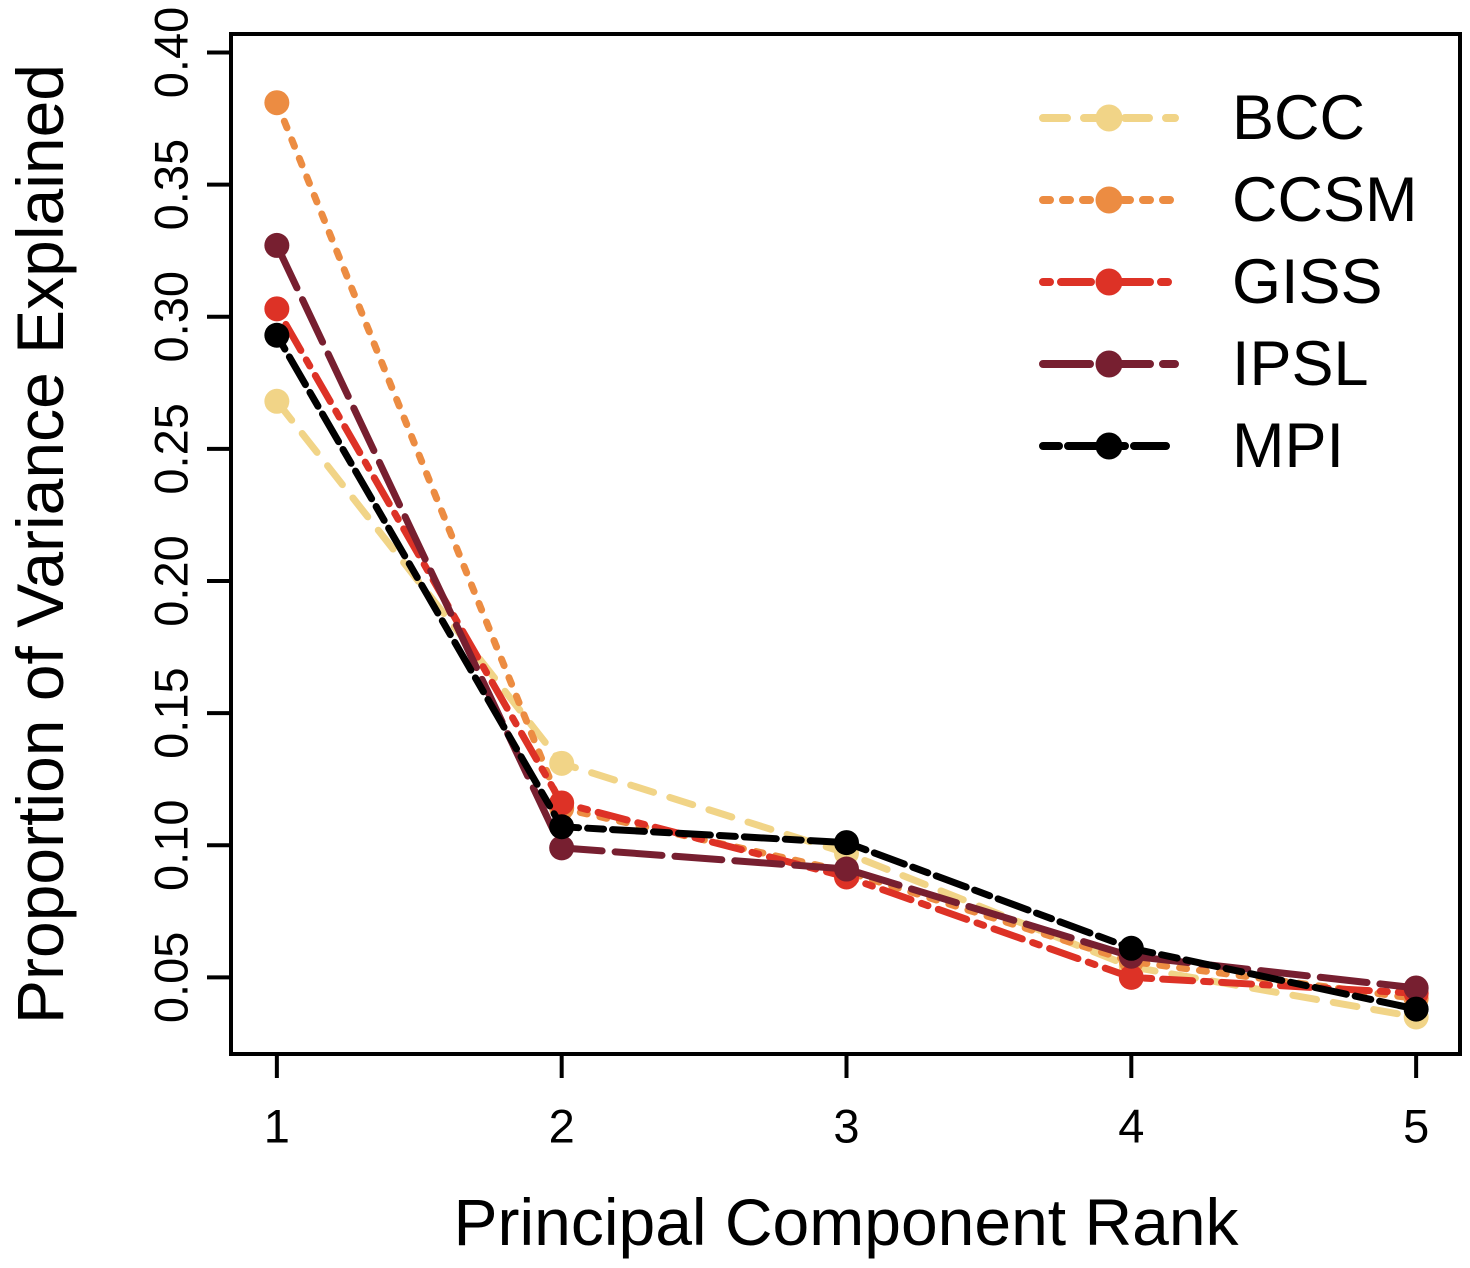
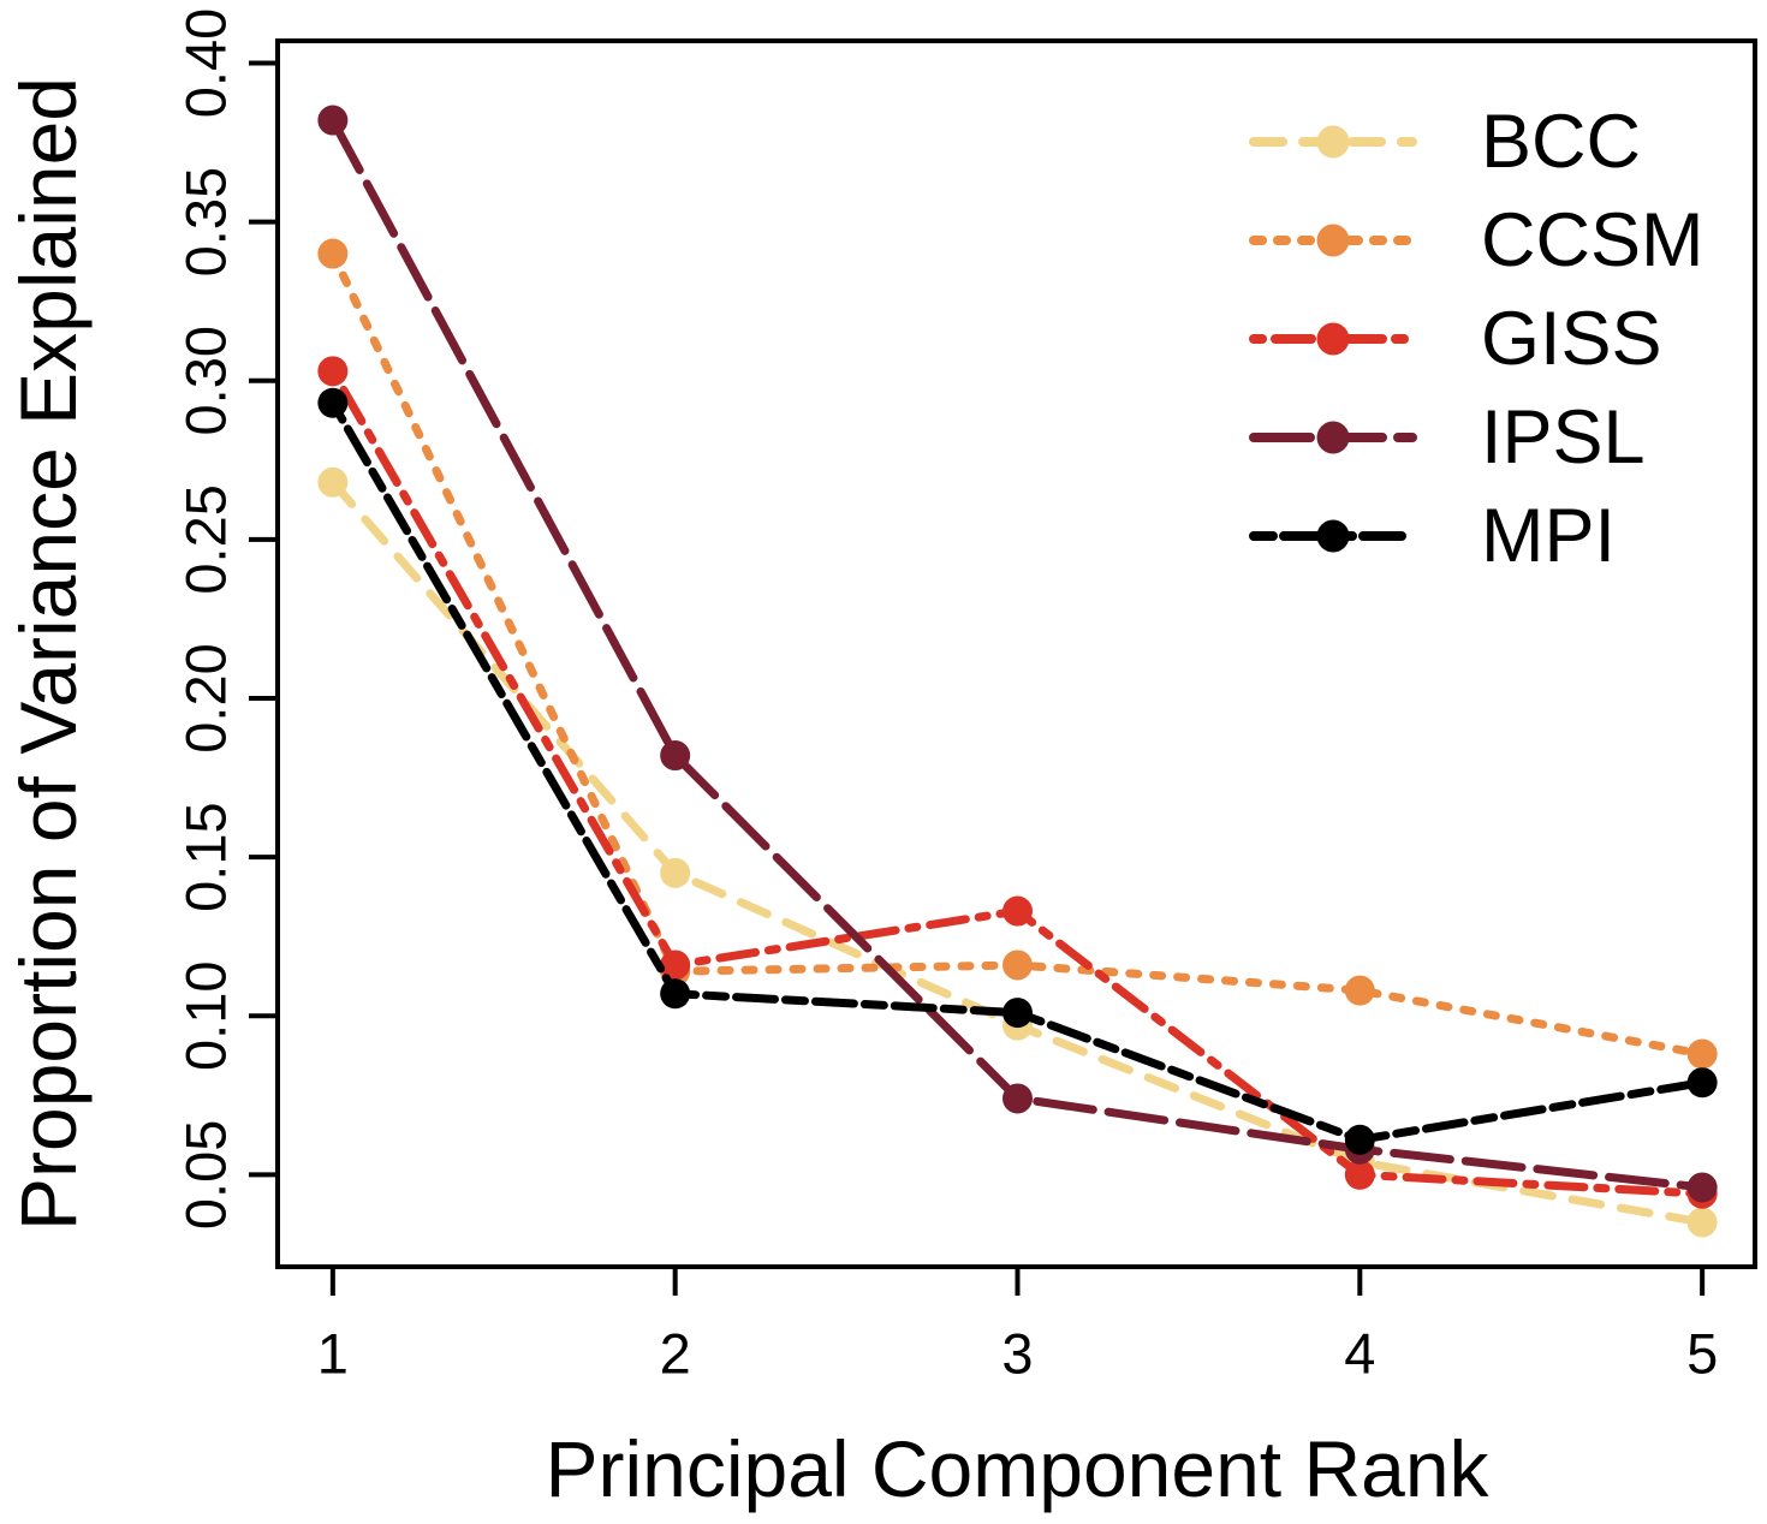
CCSM/1: 0.381 -> 0.340
IPSL/1: 0.327 -> 0.382
BCC/2: 0.131 -> 0.145
IPSL/2: 0.099 -> 0.182
CCSM/3: 0.090 -> 0.116
GISS/3: 0.088 -> 0.133
IPSL/3: 0.091 -> 0.074
CCSM/4: 0.056 -> 0.108
CCSM/5: 0.042 -> 0.088
MPI/5: 0.038 -> 0.079
